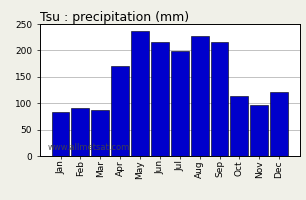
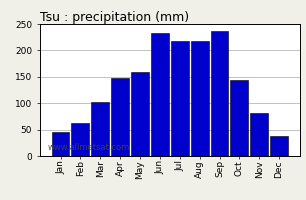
Jan: 84 -> 45
Feb: 90 -> 62
Mar: 88 -> 103
Apr: 170 -> 148
May: 236 -> 160
Jun: 216 -> 233
Jul: 198 -> 217
Aug: 228 -> 218
Sep: 216 -> 237
Oct: 114 -> 143
Nov: 96 -> 82
Dec: 122 -> 38
